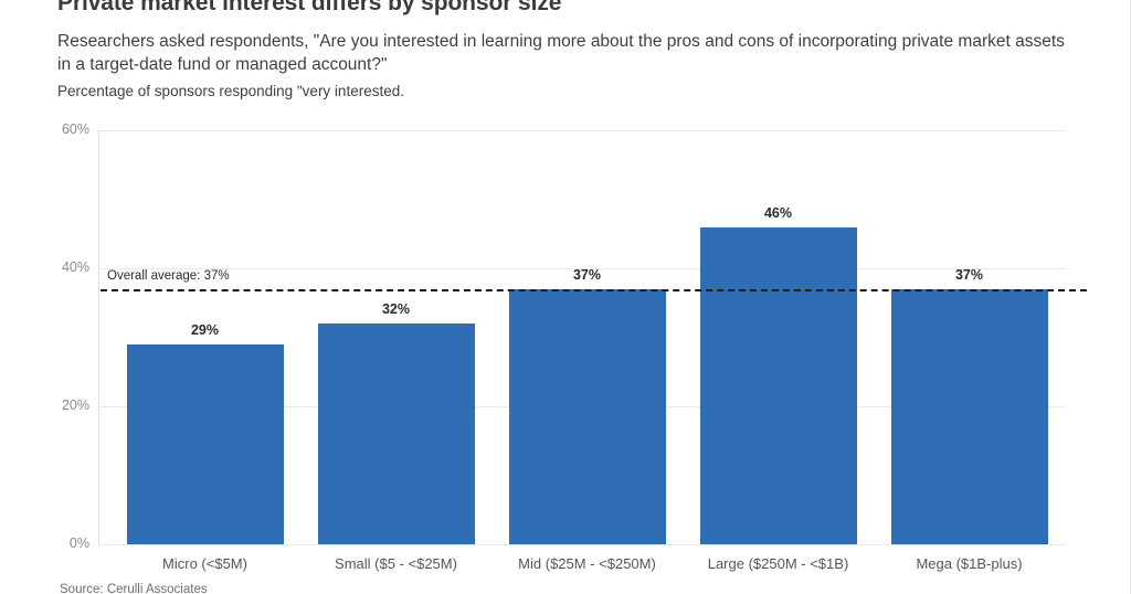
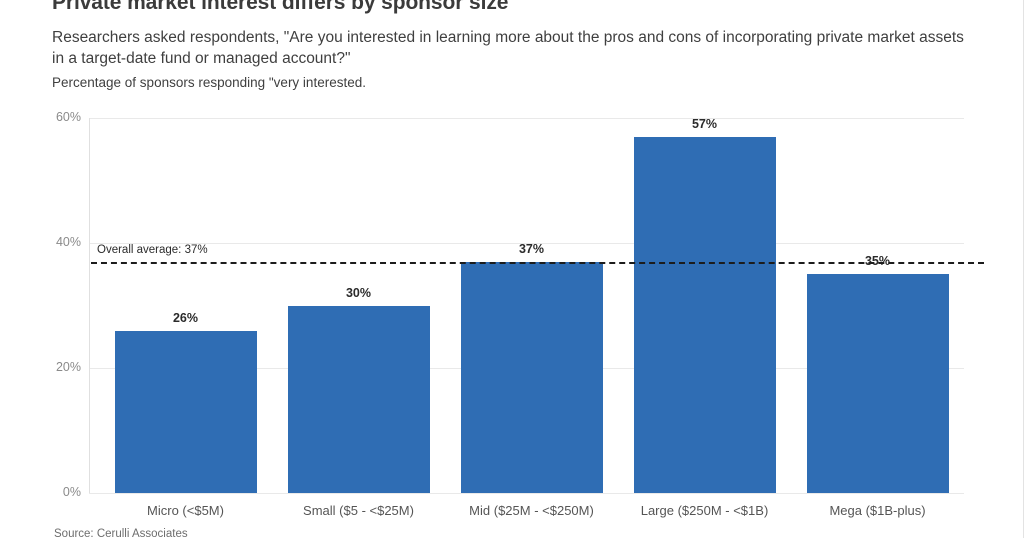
Micro (<$5M): 29% -> 26%
Small ($5 - <$25M): 32% -> 30%
Large ($250M - <$1B): 46% -> 57%
Mega ($1B-plus): 37% -> 35%
